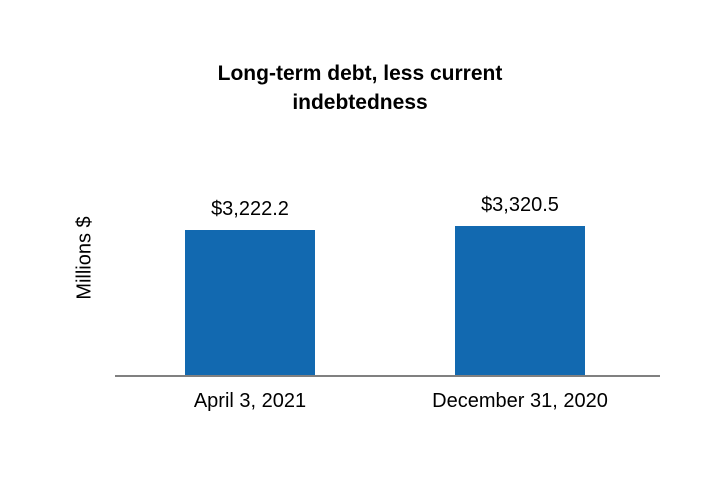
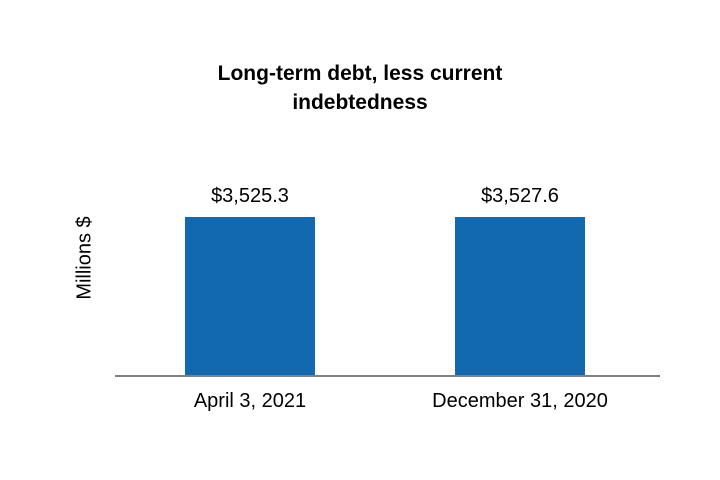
April 3, 2021: $3,222.2 -> $3,525.3
December 31, 2020: $3,320.5 -> $3,527.6
